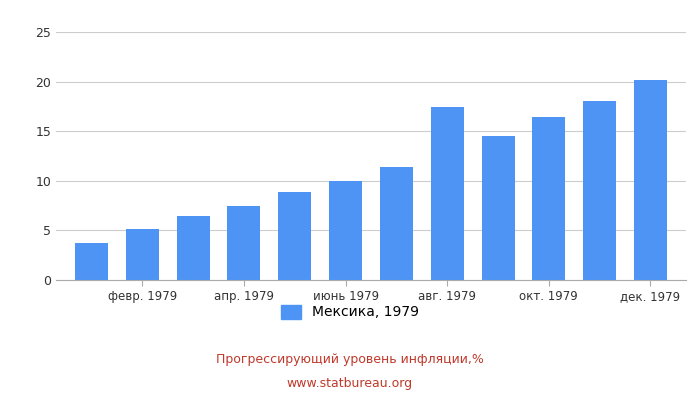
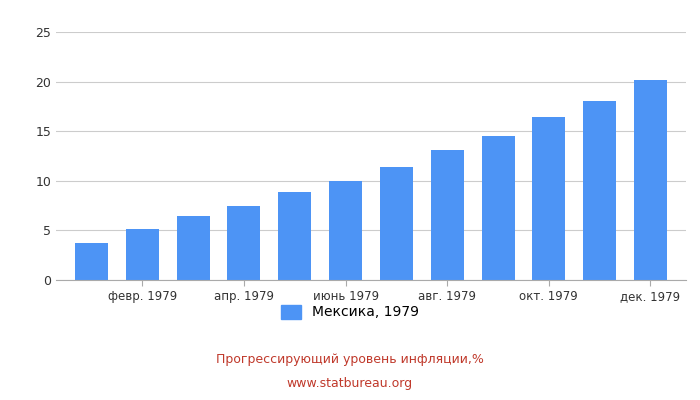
авг. 1979: 17.4 -> 13.1
